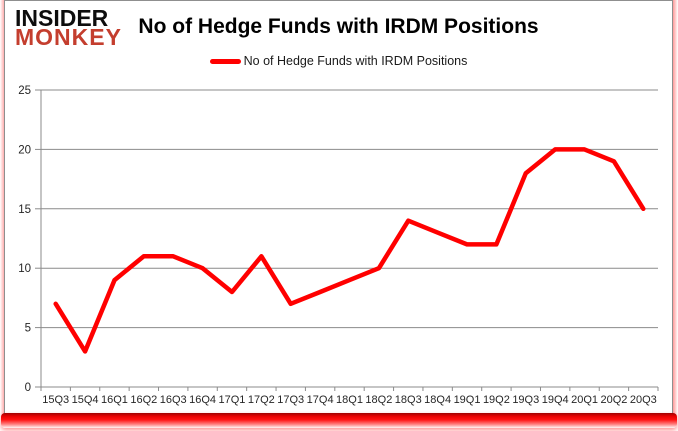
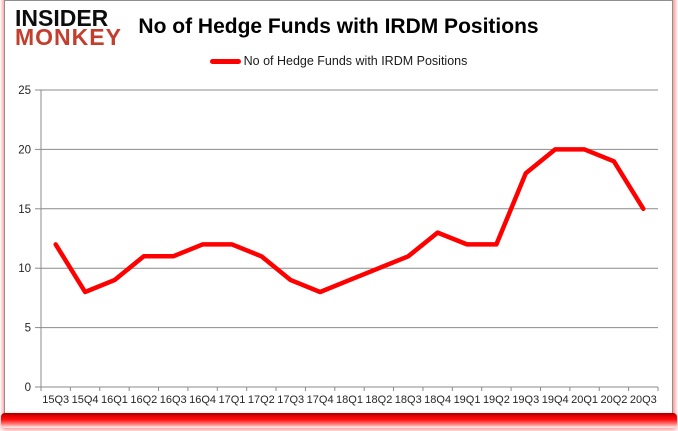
15Q3: 7 -> 12
15Q4: 3 -> 8
16Q4: 10 -> 12
17Q1: 8 -> 12
17Q3: 7 -> 9
18Q3: 14 -> 11
